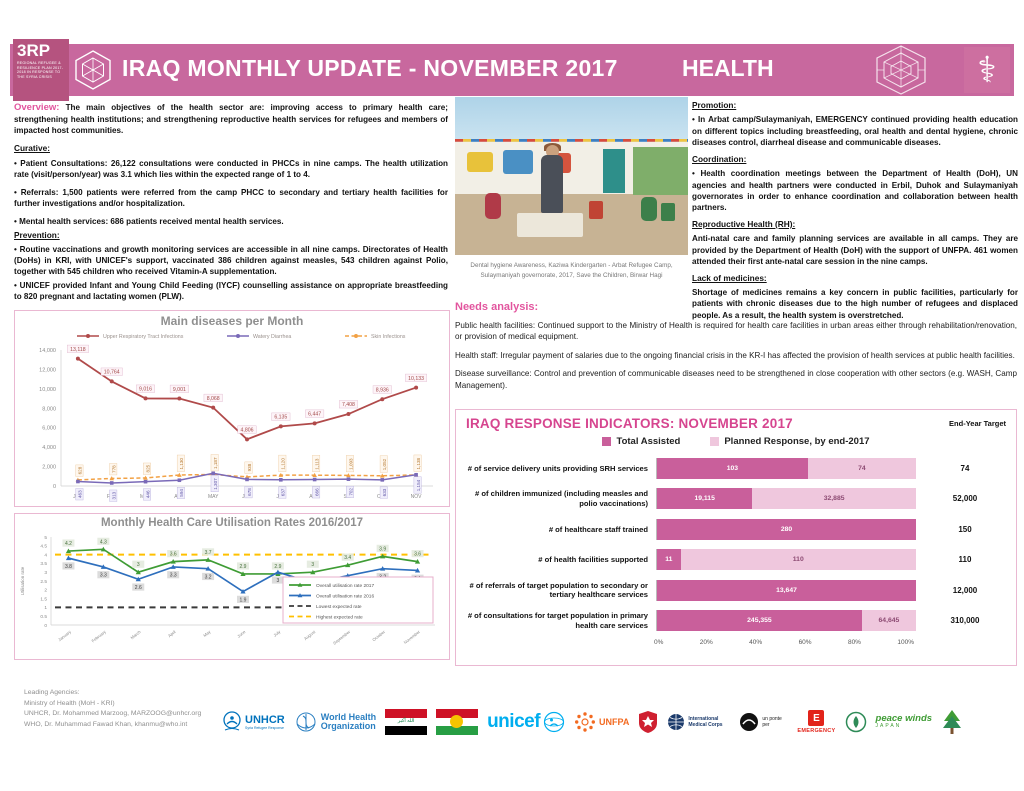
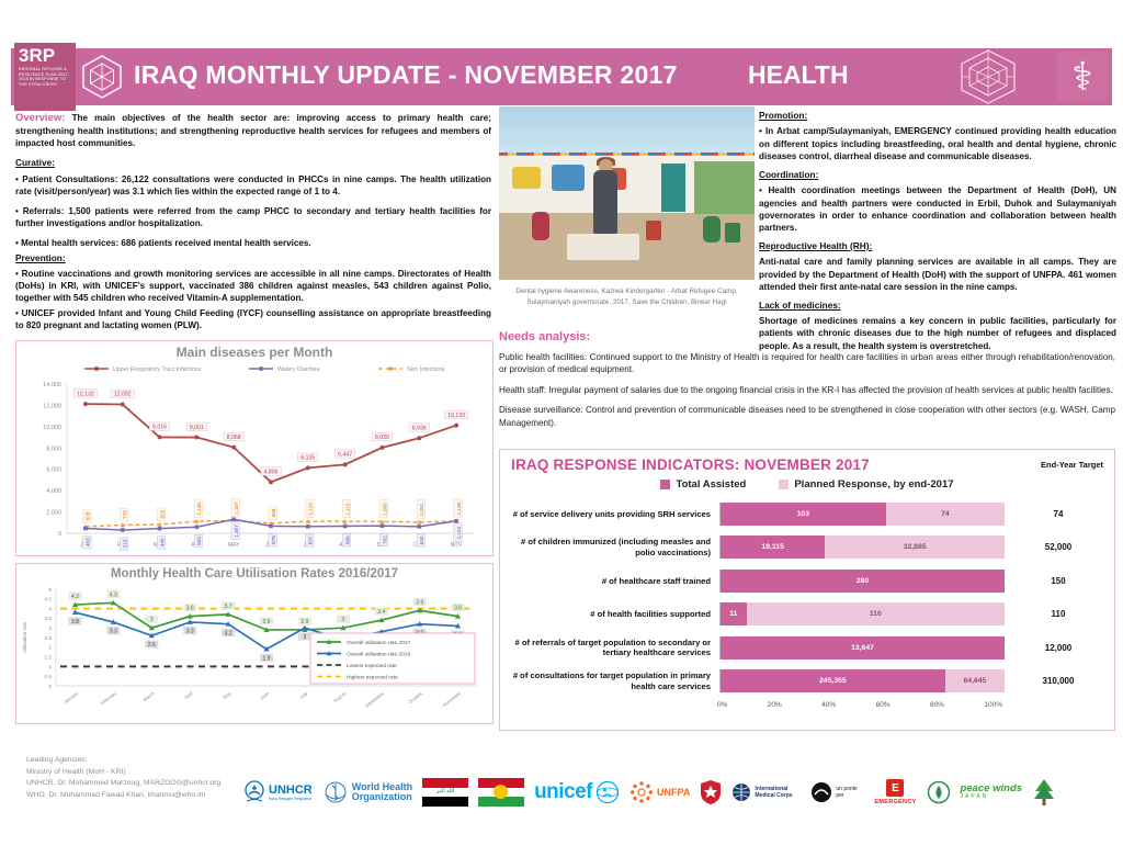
Main diseases per Month/Upper Respiratory Tract Infections/JAN: 13,118 -> 12,132
Main diseases per Month/Upper Respiratory Tract Infections/FEB: 10,764 -> 12,092
Main diseases per Month/Upper Respiratory Tract Infections/SEP: 7,408 -> 8,039
